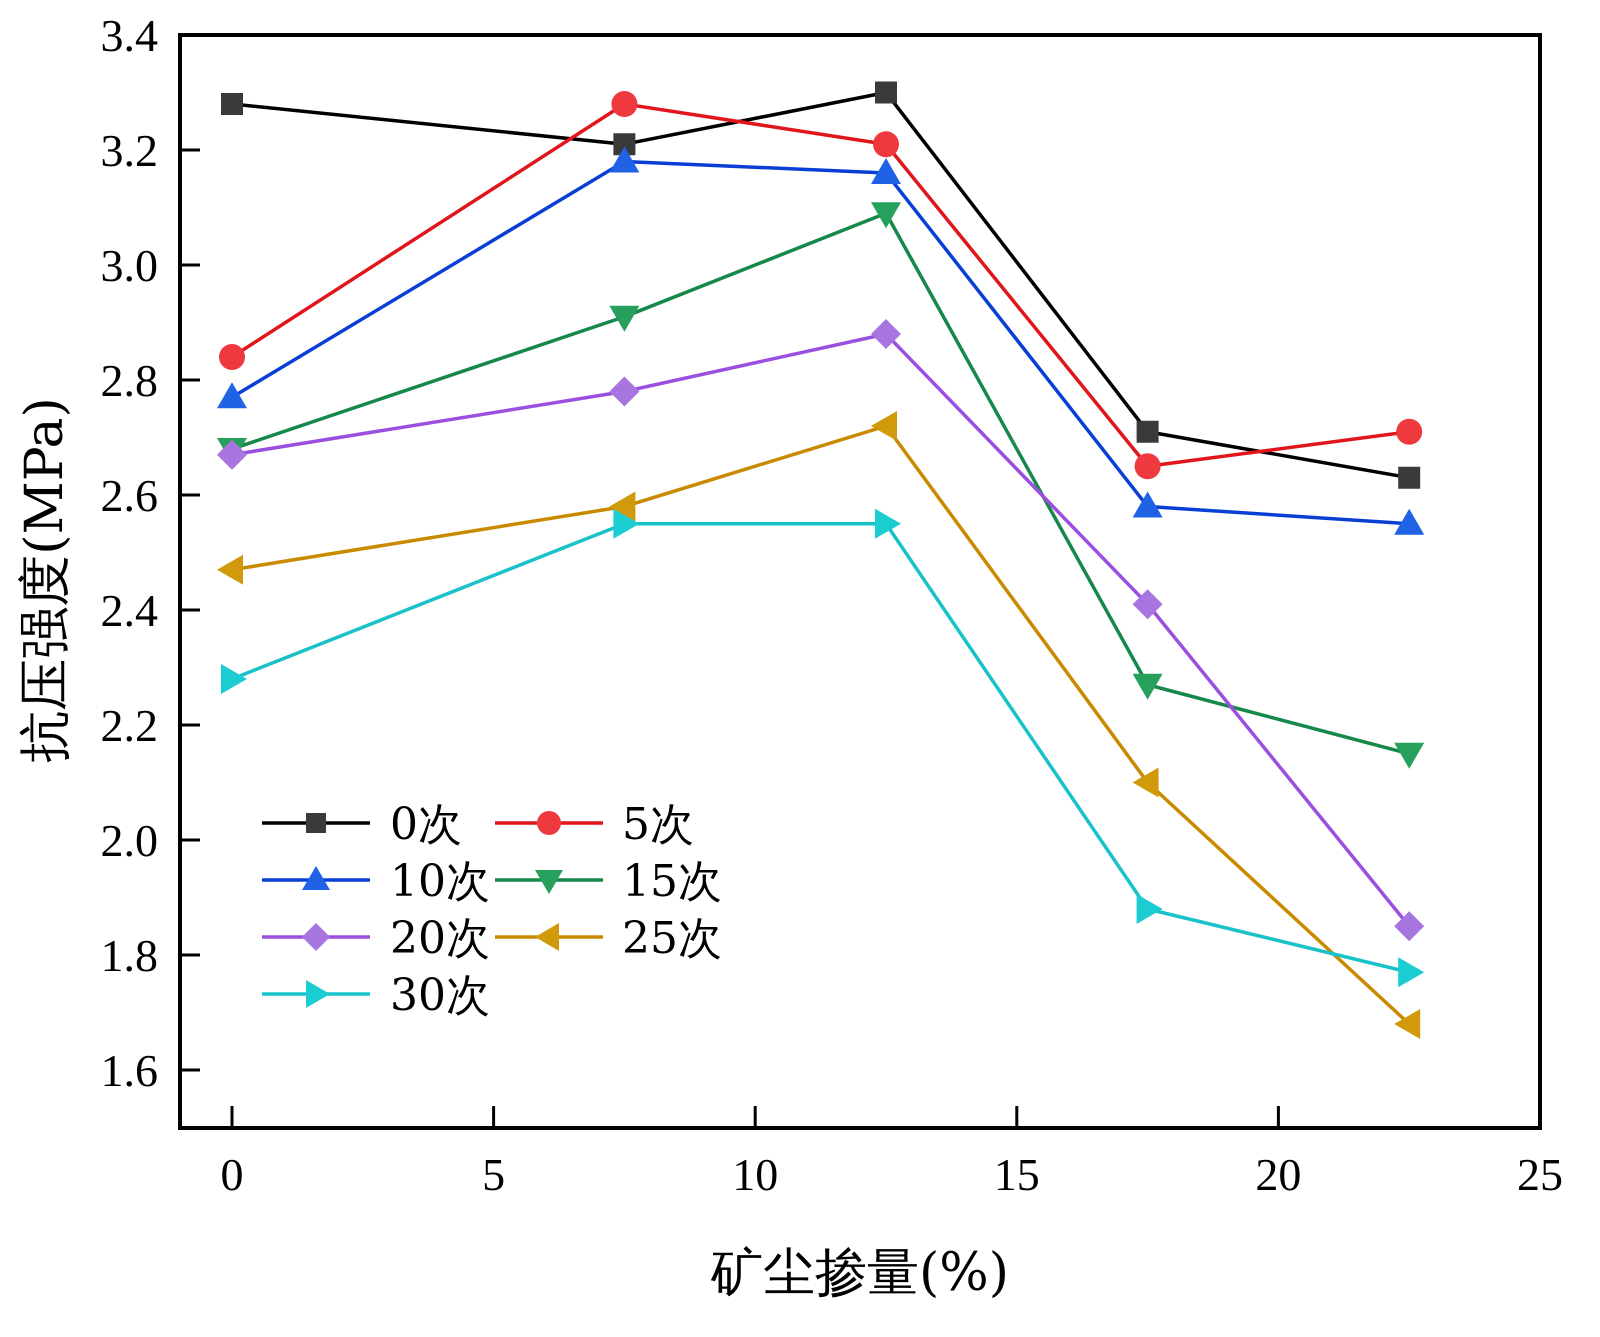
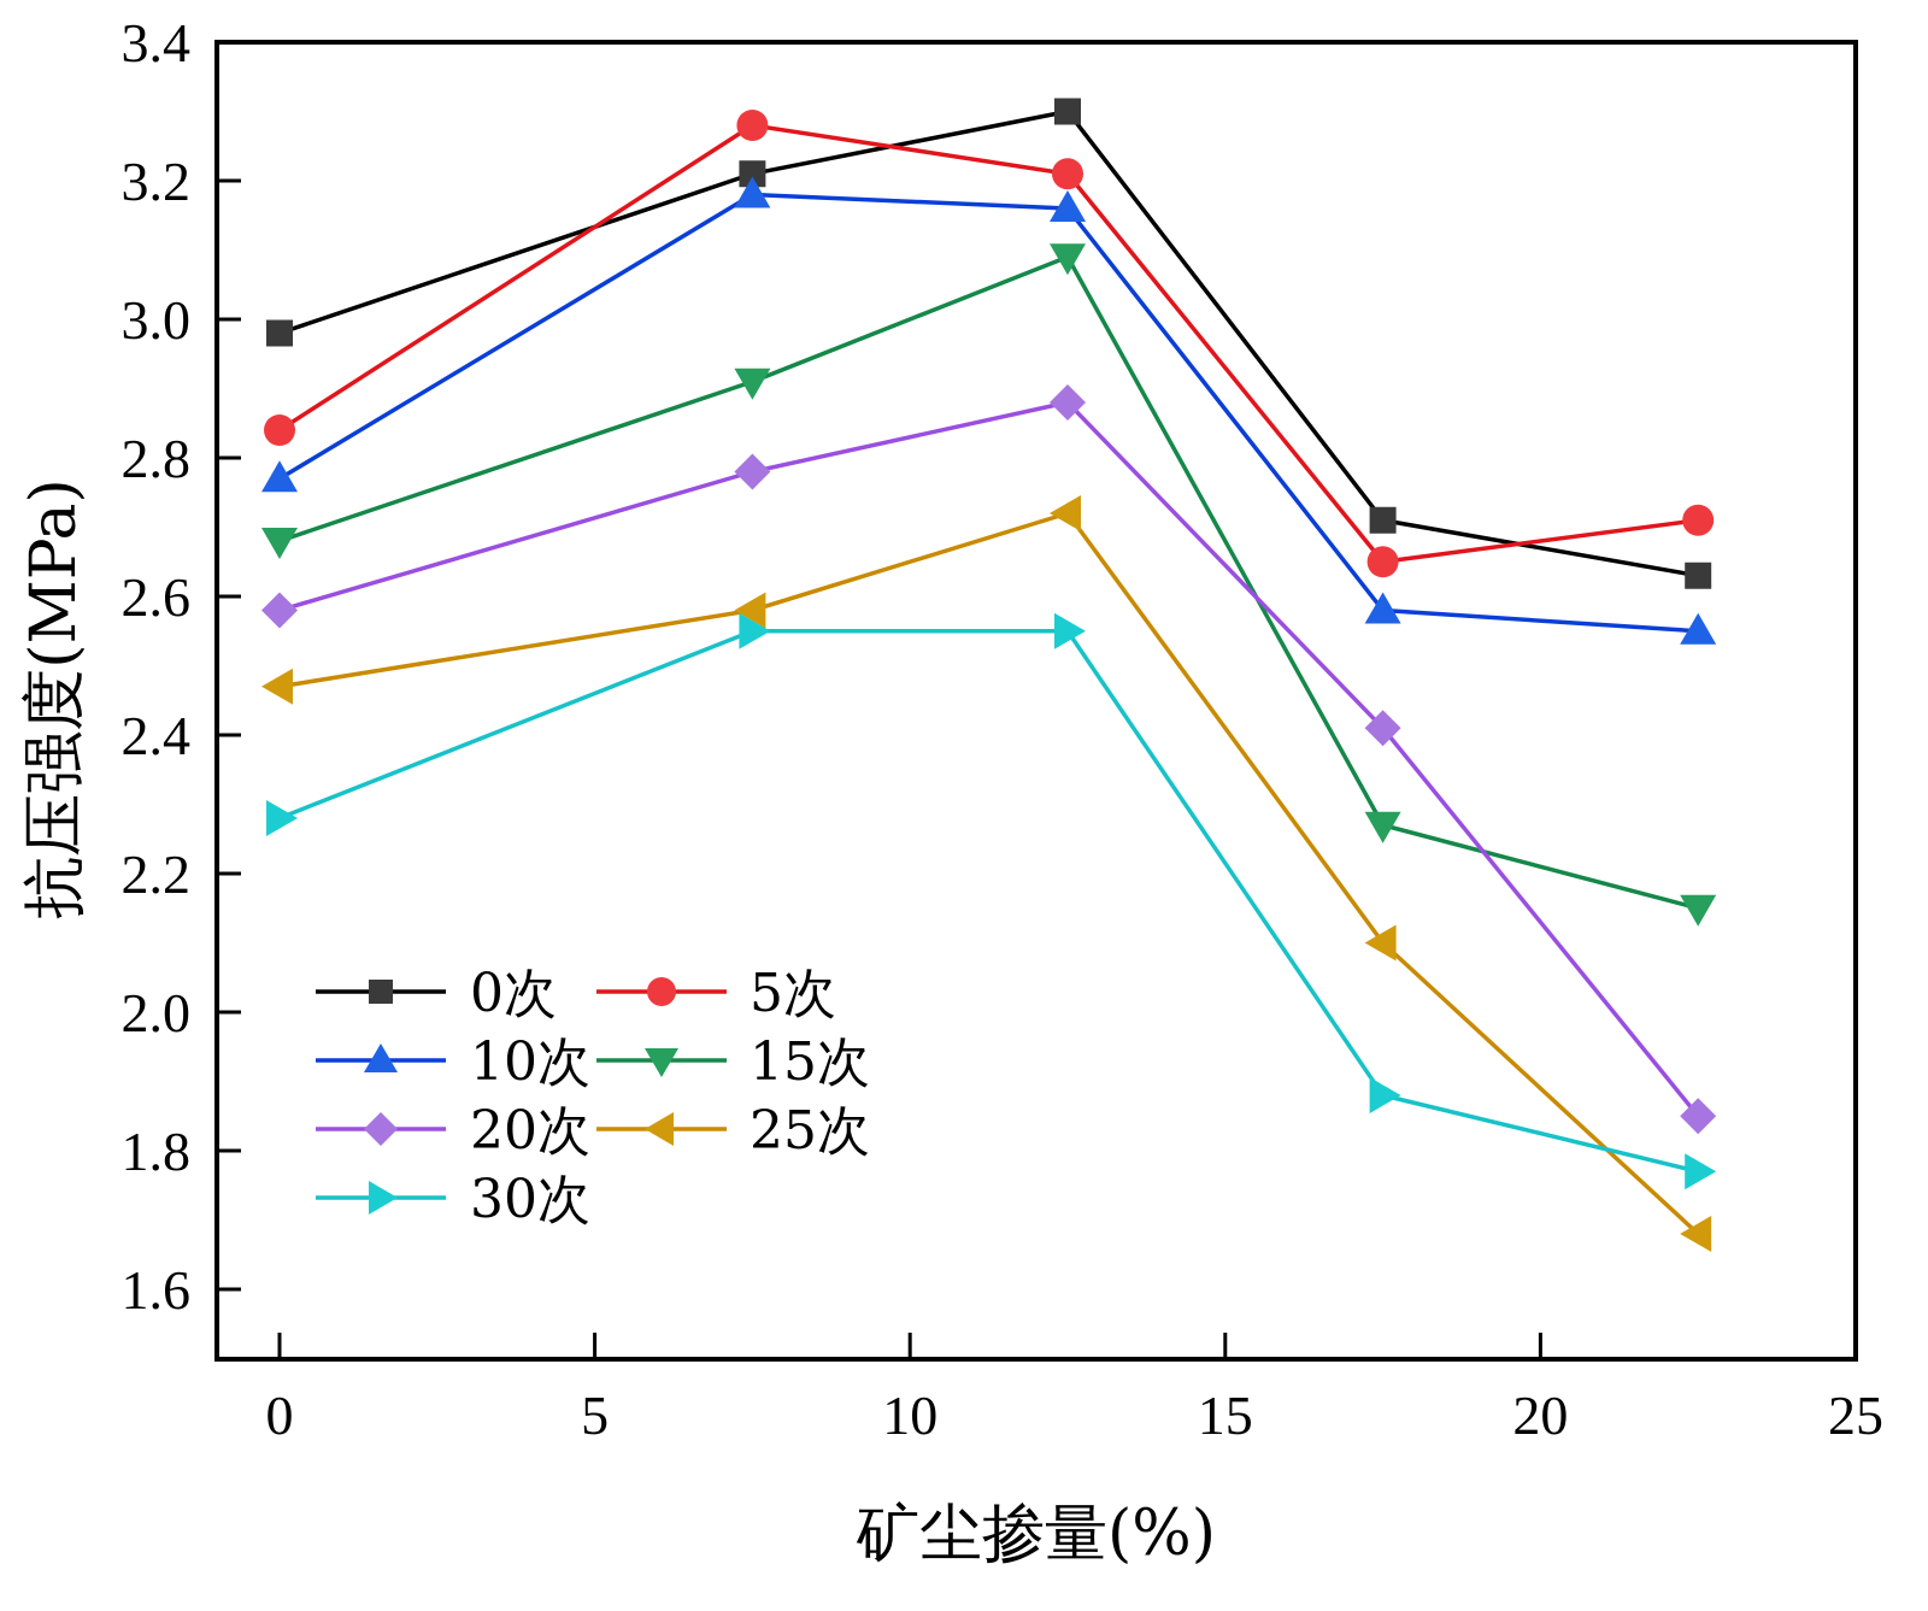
0次/0: 3.28 -> 2.98
20次/0: 2.67 -> 2.58
